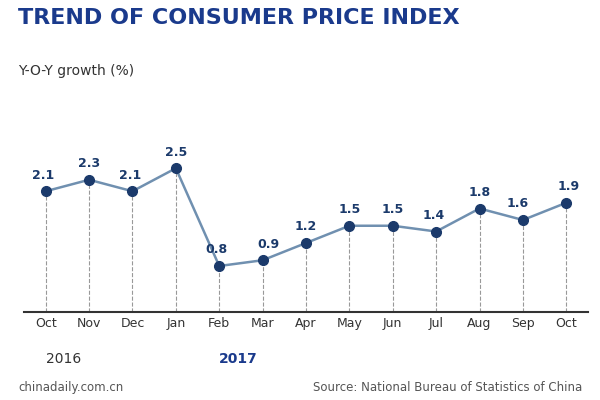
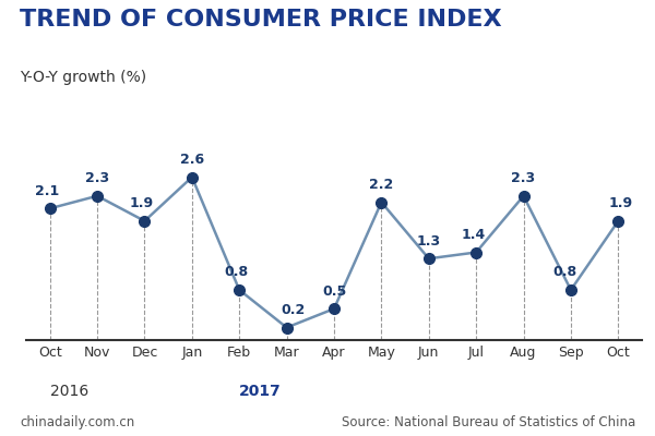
Dec: 2.1 -> 1.9
Jan: 2.5 -> 2.6
Mar: 0.9 -> 0.2
Apr: 1.2 -> 0.5
May: 1.5 -> 2.2
Jun: 1.5 -> 1.3
Aug: 1.8 -> 2.3
Sep: 1.6 -> 0.8
